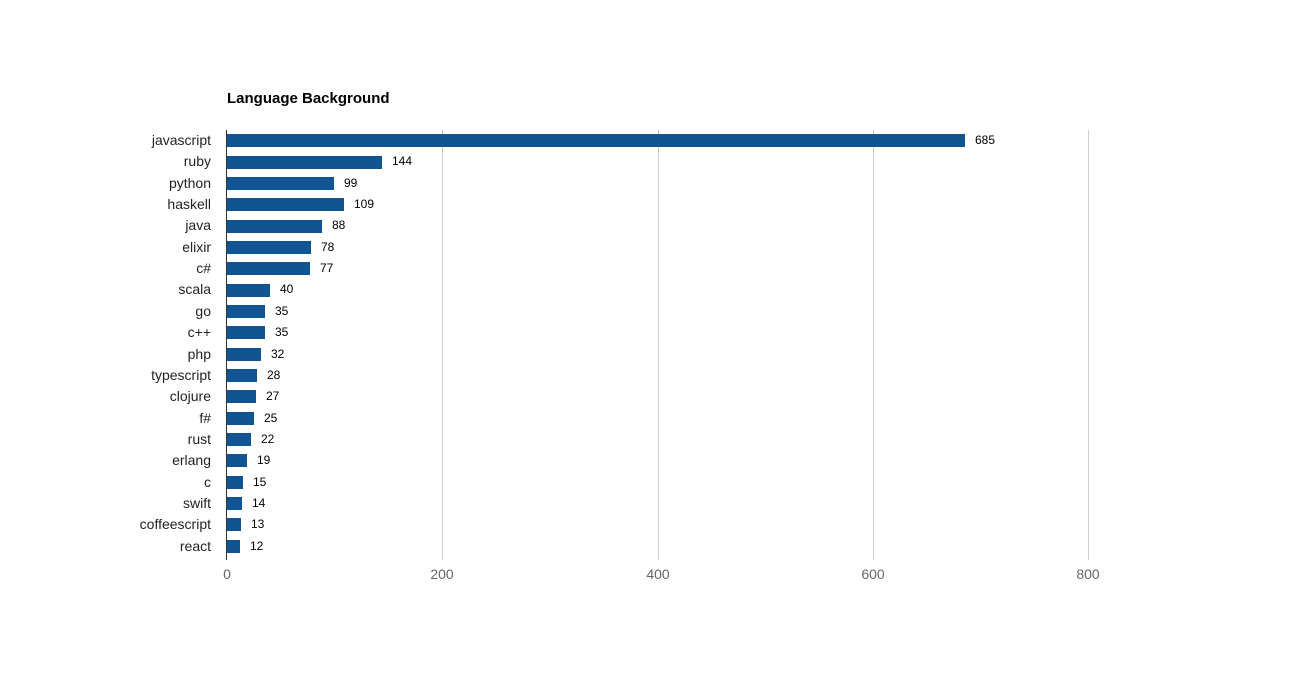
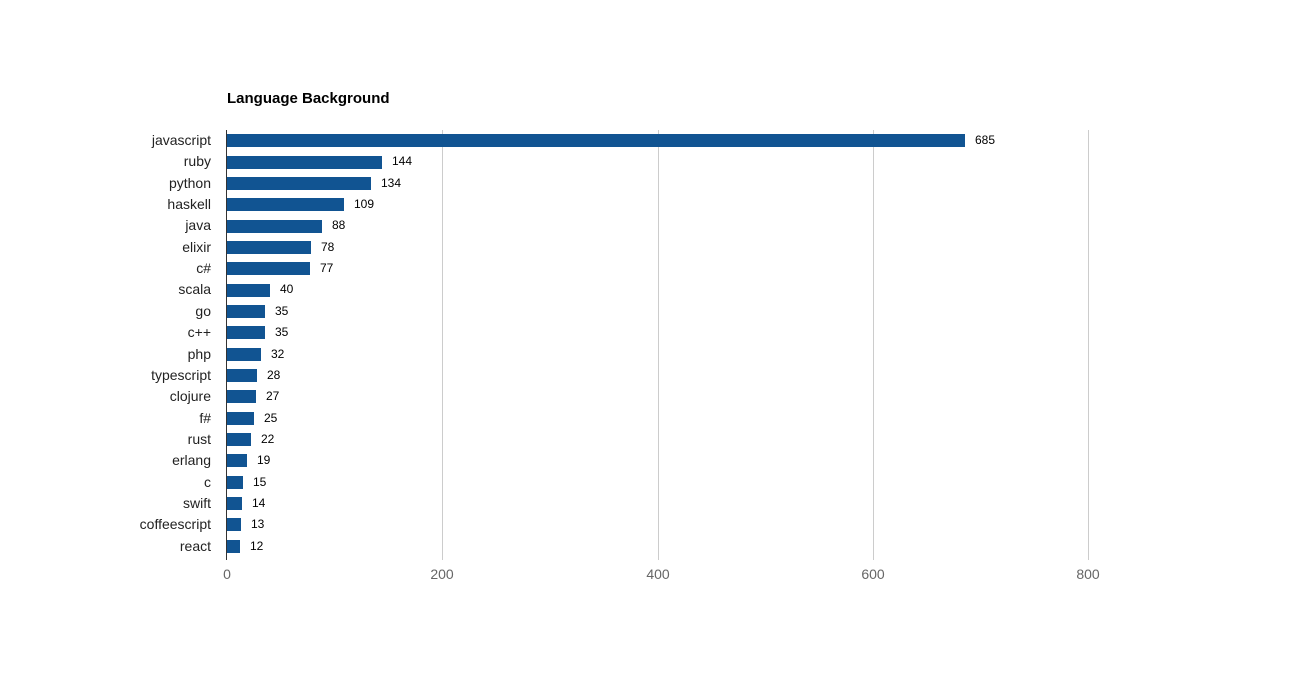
python: 99 -> 134
